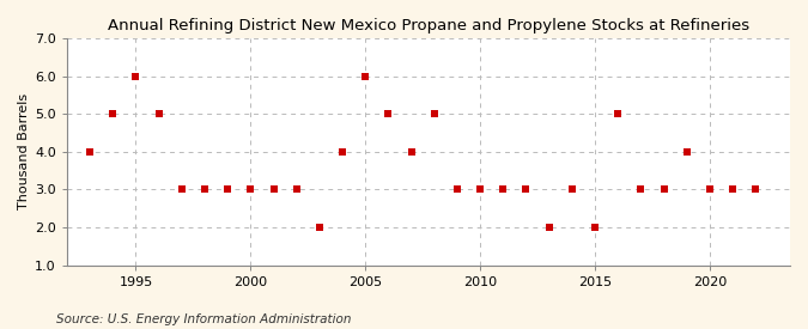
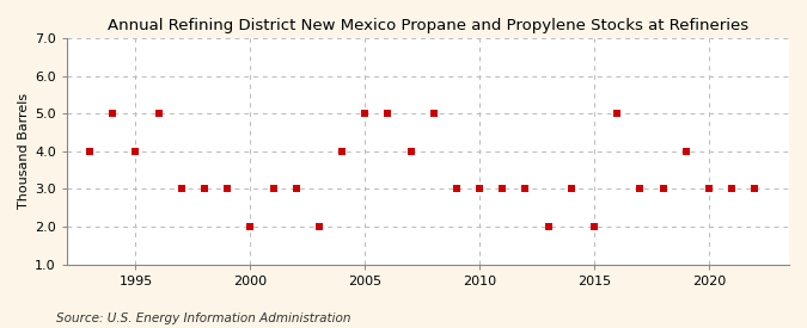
1995: 6 -> 4
2000: 3 -> 2
2005: 6 -> 5
